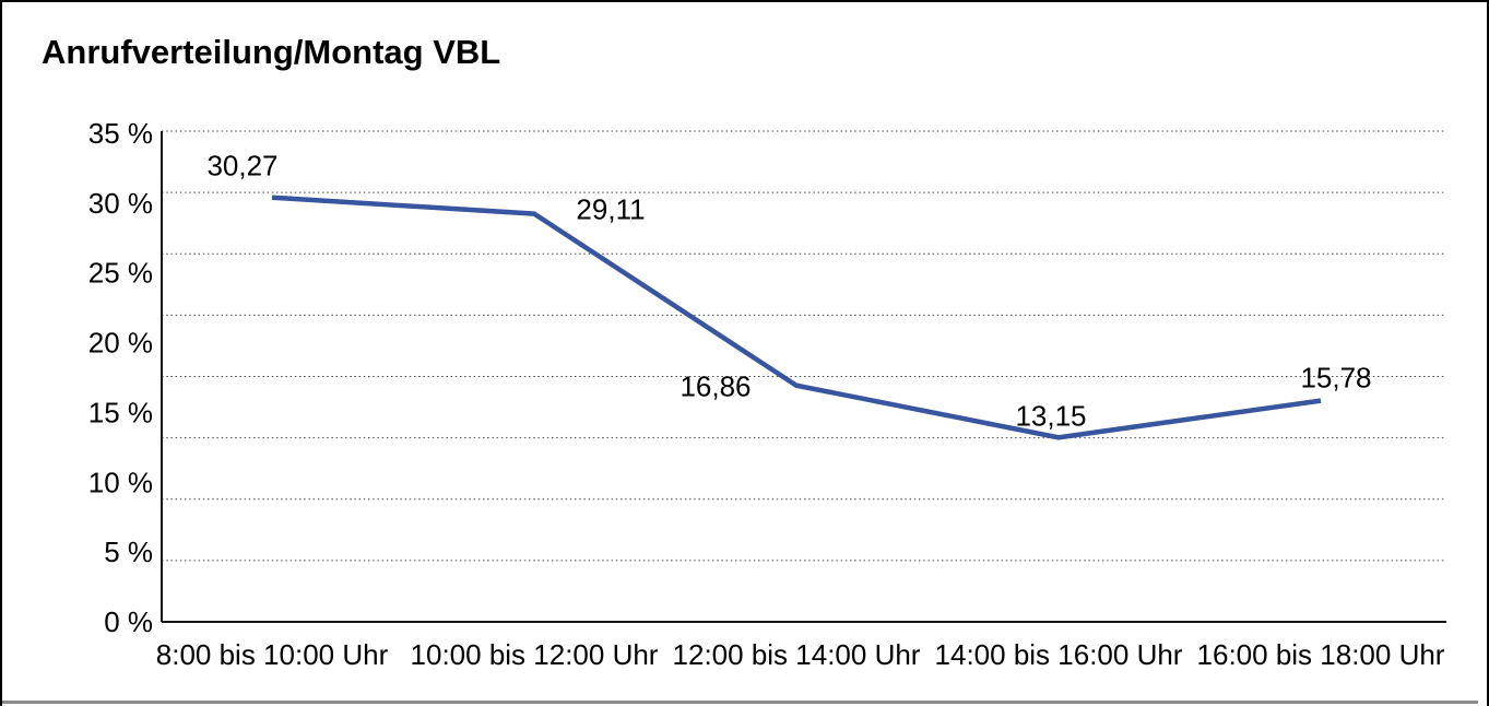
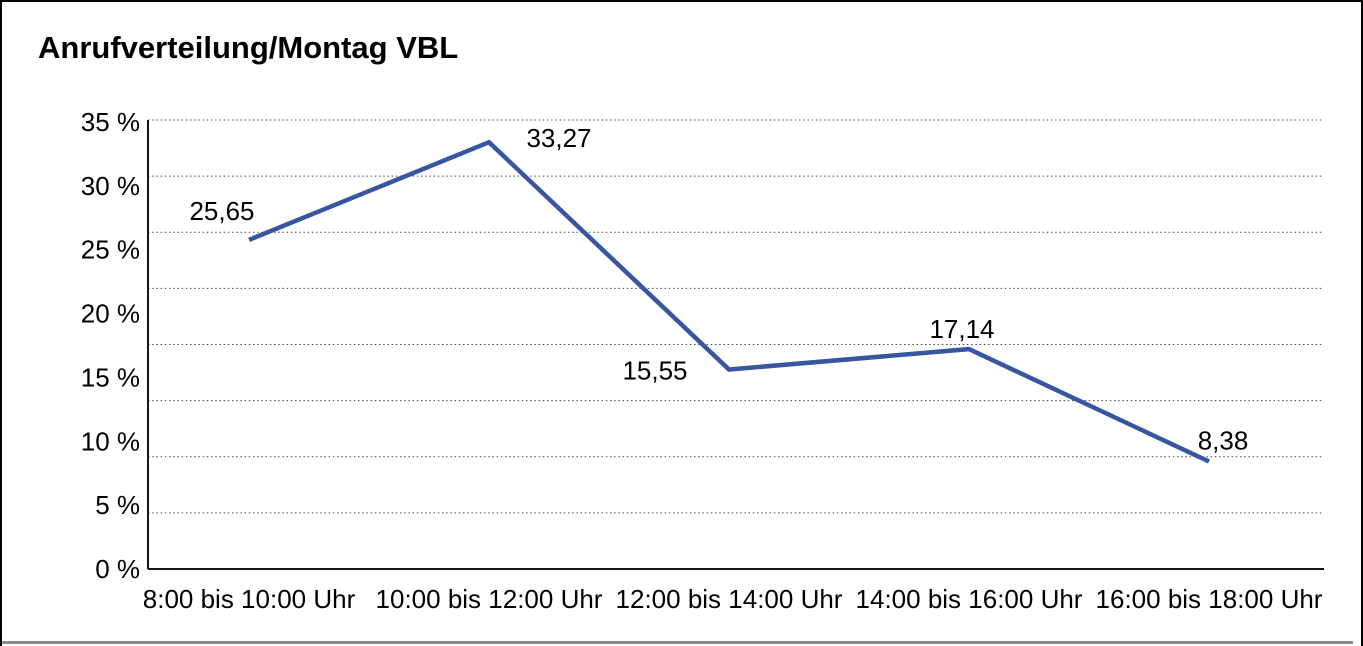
8:00 bis 10:00 Uhr: 30,27 -> 25,65
10:00 bis 12:00 Uhr: 29,11 -> 33,27
12:00 bis 14:00 Uhr: 16,86 -> 15,55
14:00 bis 16:00 Uhr: 13,15 -> 17,14
16:00 bis 18:00 Uhr: 15,78 -> 8,38
